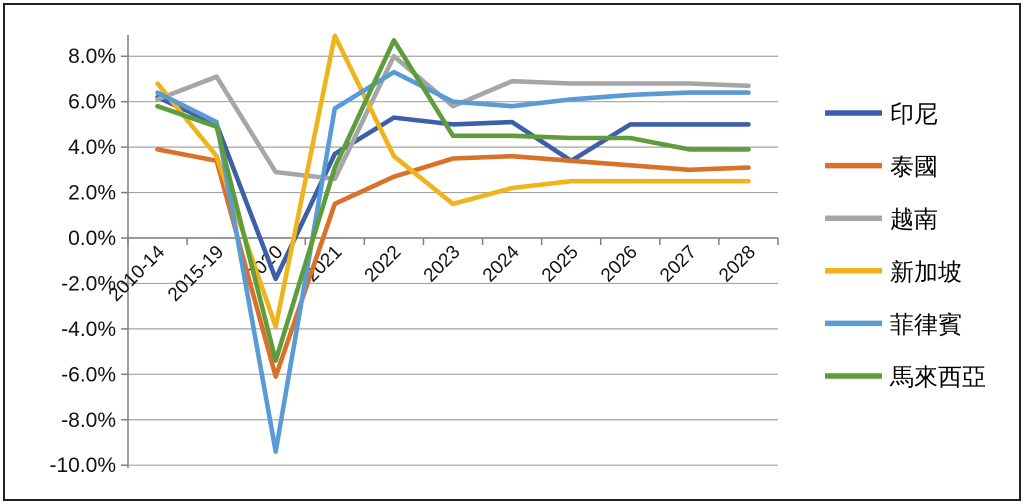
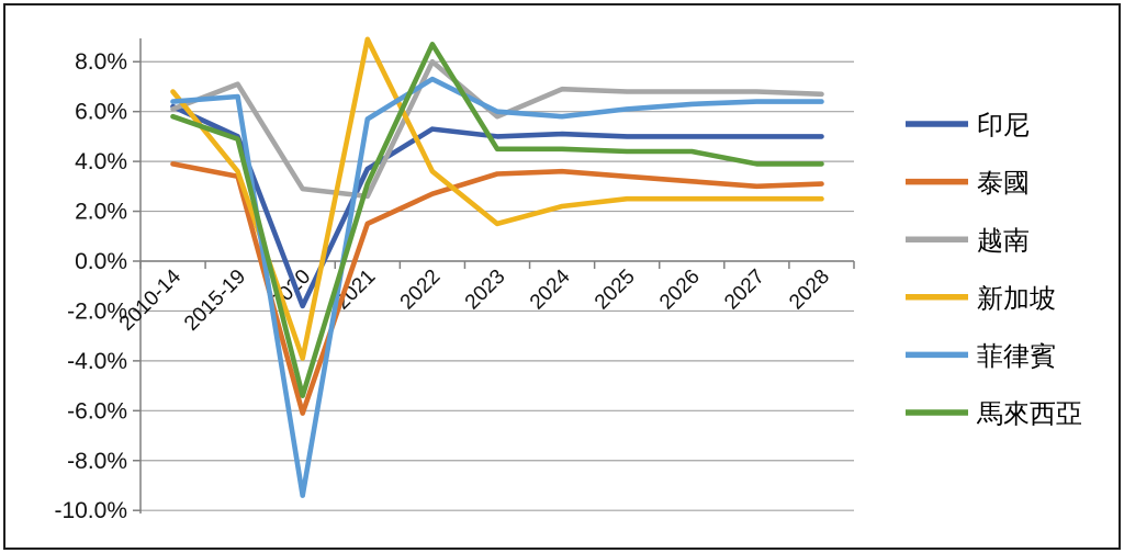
菲律賓/2015-19: 5.1% -> 6.6%
印尼/2025: 3.4% -> 5.0%
